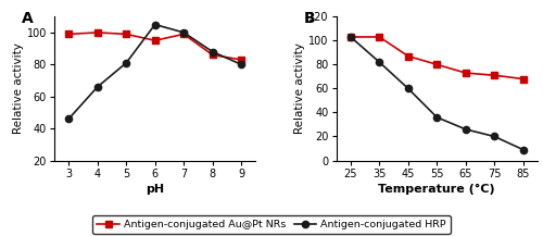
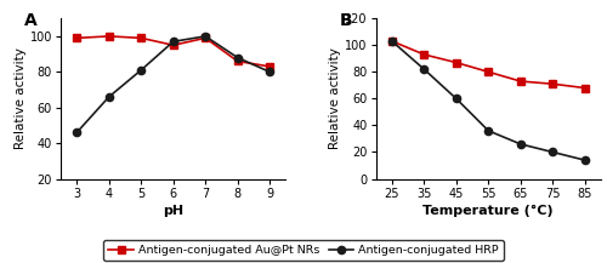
Antigen-conjugated HRP/6: 105 -> 97
Antigen-conjugated Au@Pt NRs/35: 103 -> 93
Antigen-conjugated HRP/85: 9 -> 14
